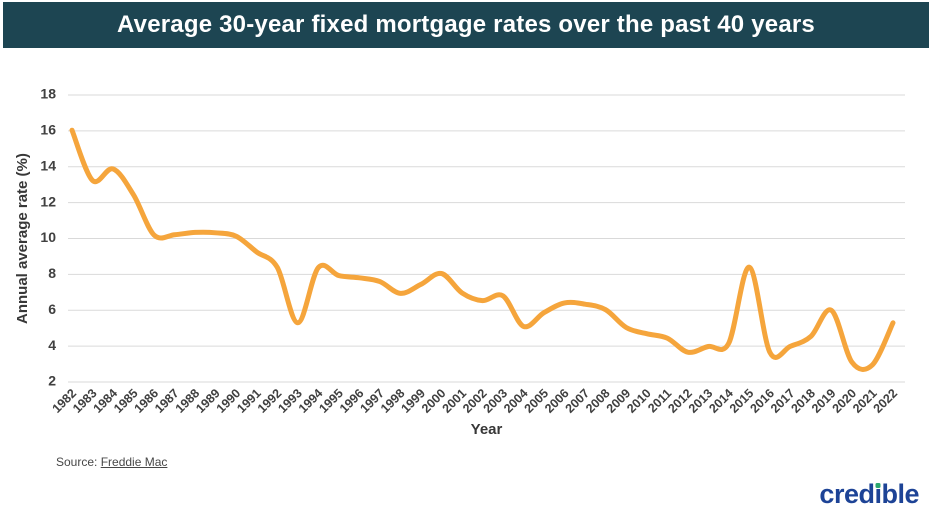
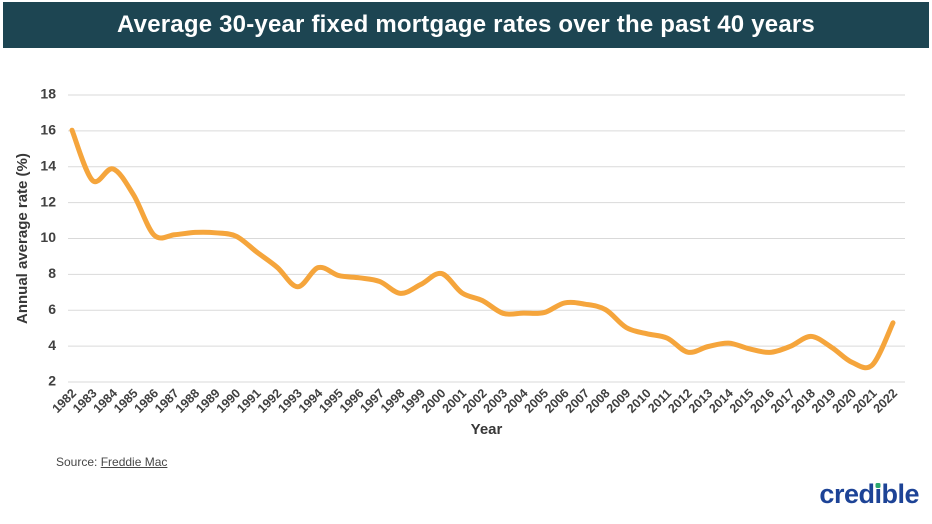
1993: 5.3 -> 7.3
2003: 6.8 -> 5.8
2004: 5.1 -> 5.8
2015: 8.4 -> 3.9
2019: 6.0 -> 3.9
